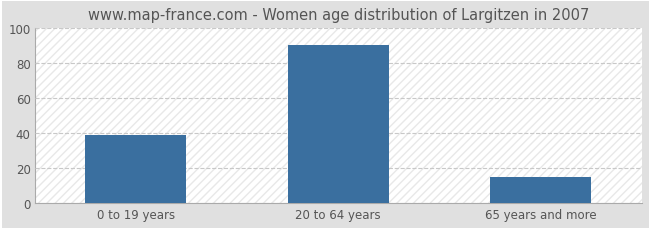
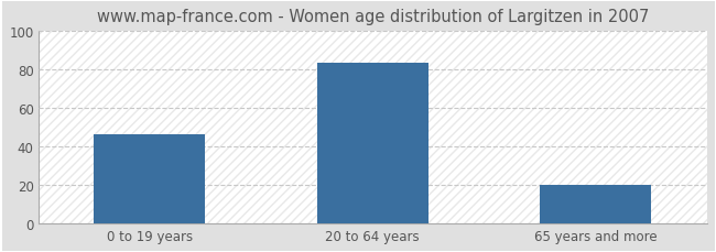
0 to 19 years: 39 -> 46
20 to 64 years: 90 -> 83
65 years and more: 15 -> 20
